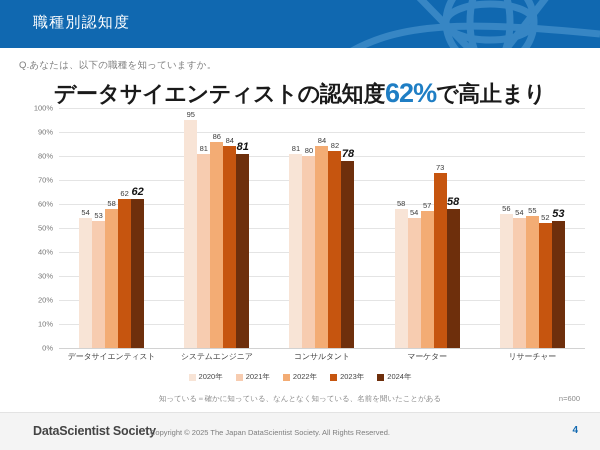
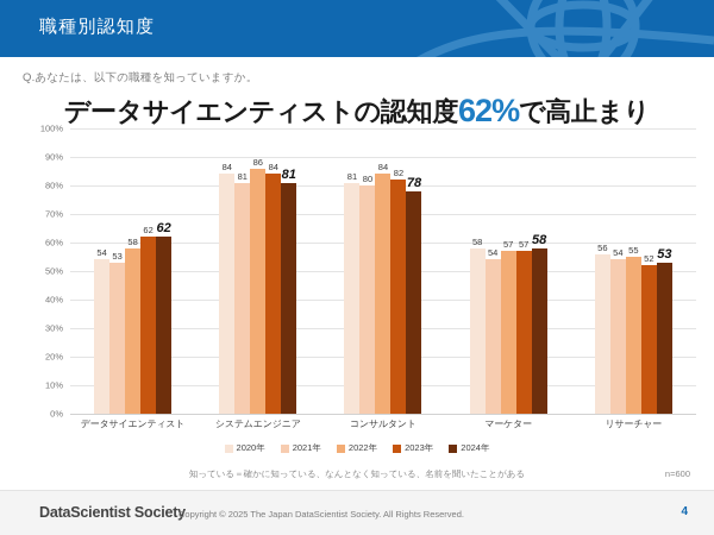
2020年/システムエンジニア: 95 -> 84
2023年/マーケター: 73 -> 57
